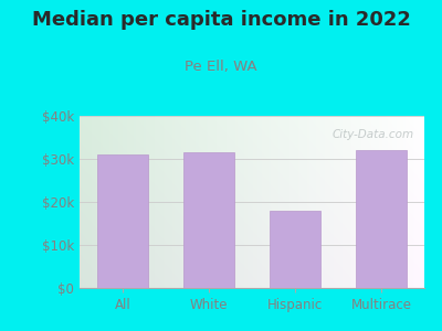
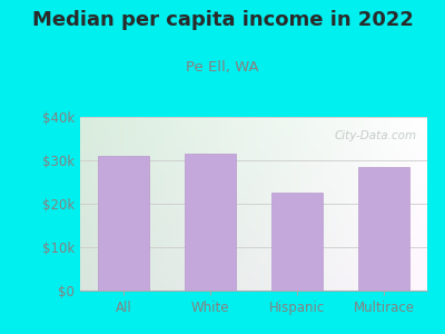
Hispanic: $18.0k -> $22.5k
Multirace: $32.0k -> $28.5k
